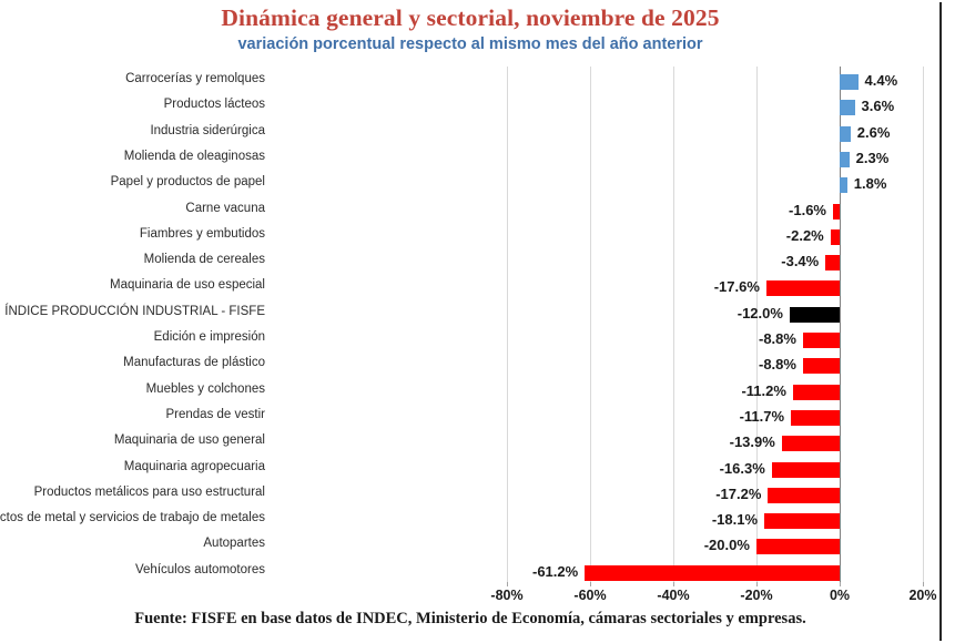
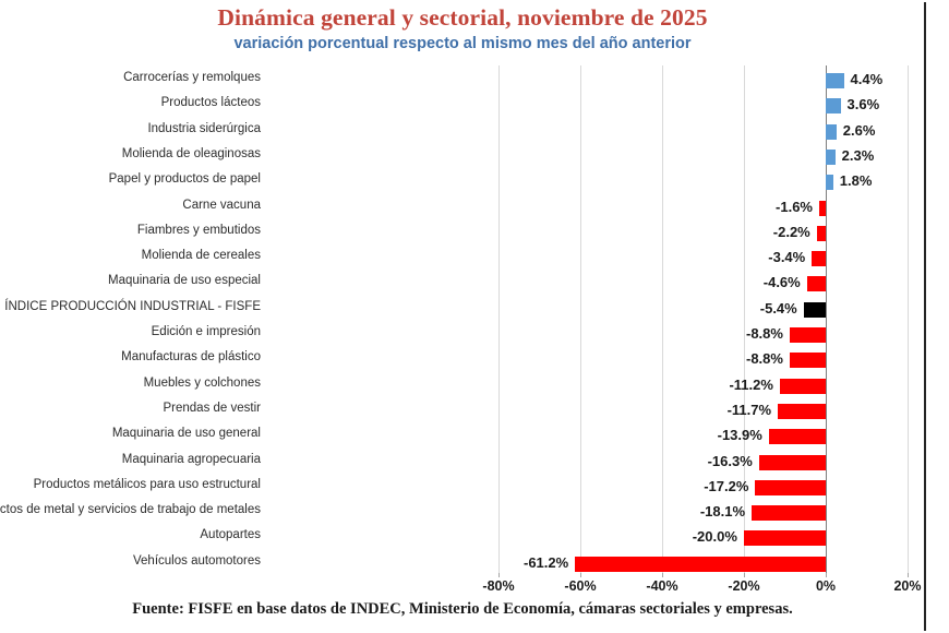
Maquinaria de uso especial: -17.6% -> -4.6%
ÍNDICE PRODUCCIÓN INDUSTRIAL - FISFE: -12.0% -> -5.4%
